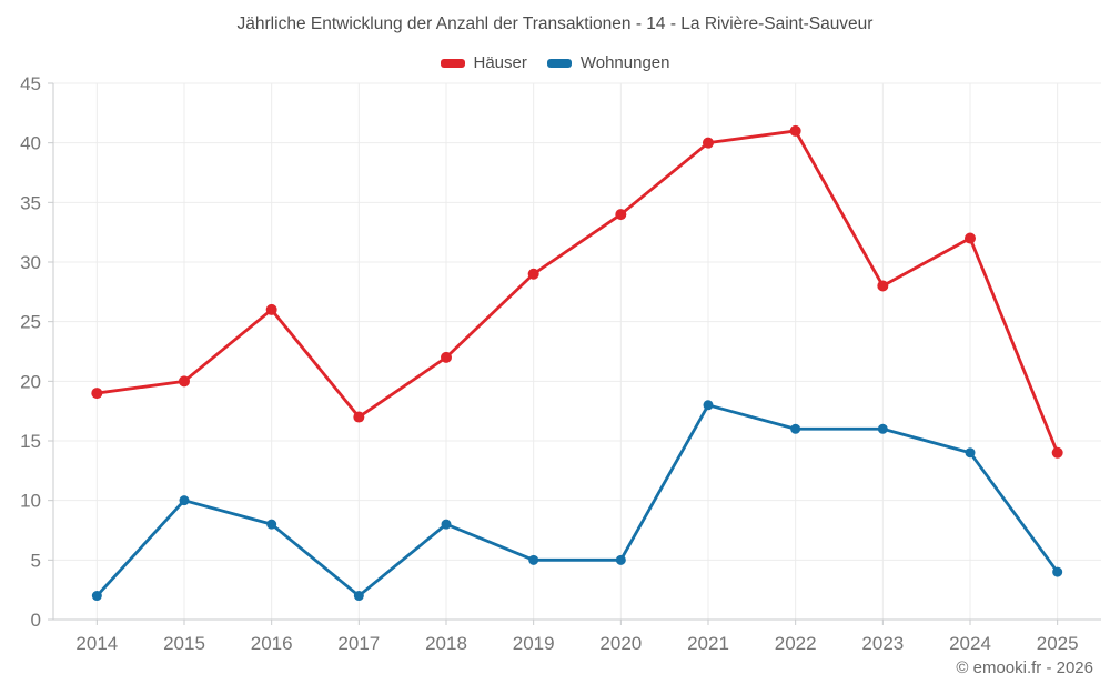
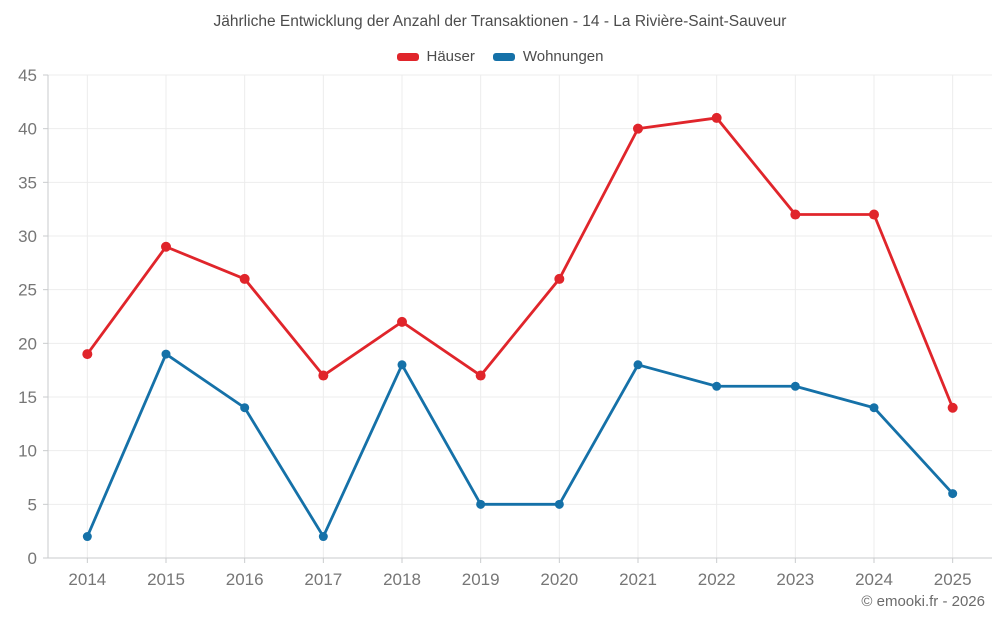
Häuser/2015: 20 -> 29
Wohnungen/2015: 10 -> 19
Wohnungen/2016: 8 -> 14
Wohnungen/2018: 8 -> 18
Häuser/2019: 29 -> 17
Häuser/2020: 34 -> 26
Häuser/2023: 28 -> 32
Wohnungen/2025: 4 -> 6
